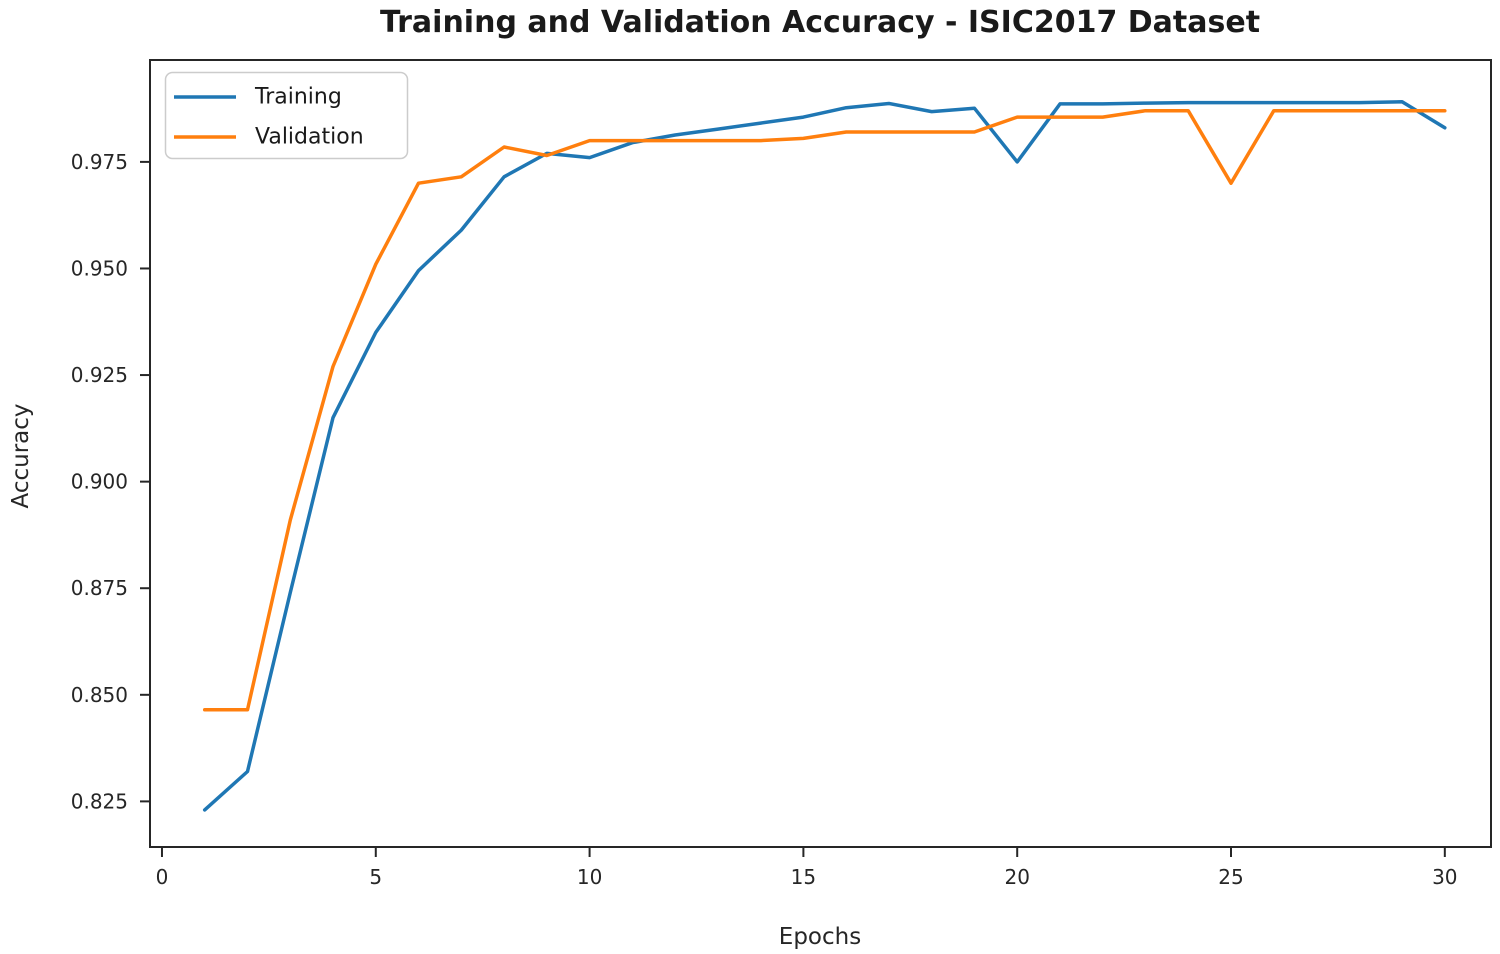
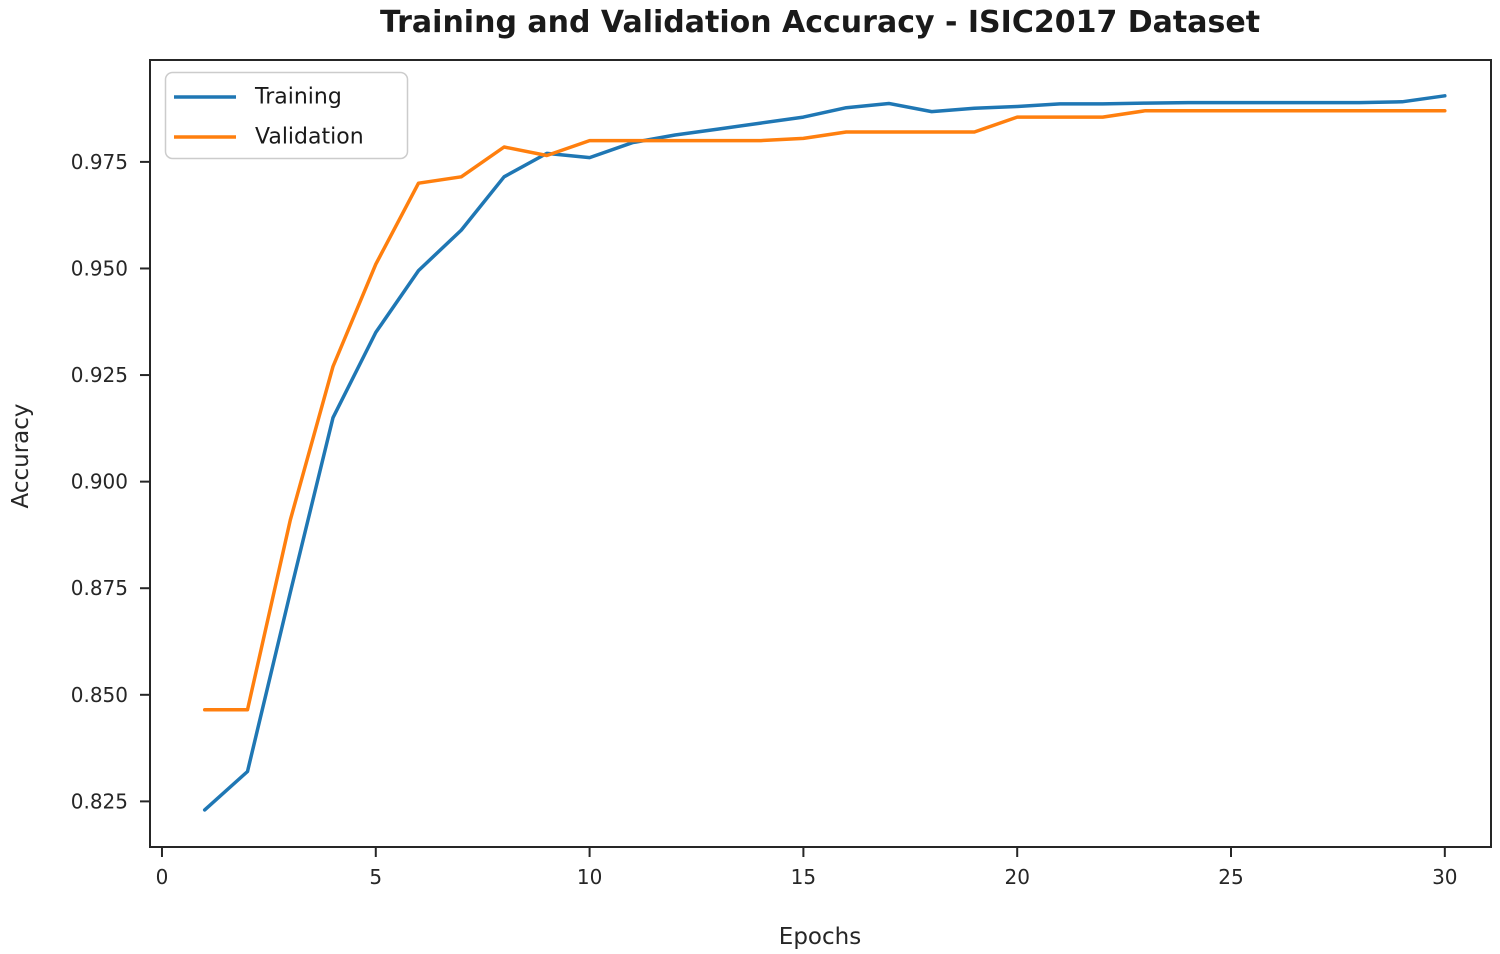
Training/20: 0.975 -> 0.988
Validation/25: 0.970 -> 0.987
Training/30: 0.983 -> 0.991
